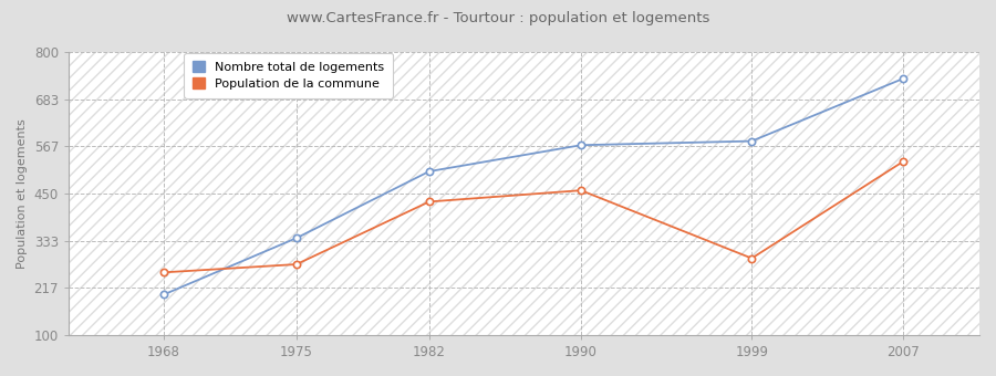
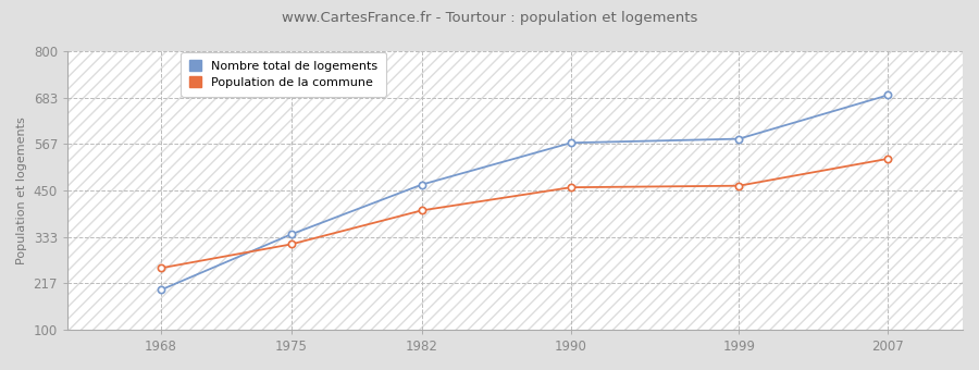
Population de la commune/1975: 275 -> 315
Nombre total de logements/1982: 505 -> 465
Population de la commune/1982: 430 -> 400
Population de la commune/1999: 290 -> 462
Nombre total de logements/2007: 735 -> 690
